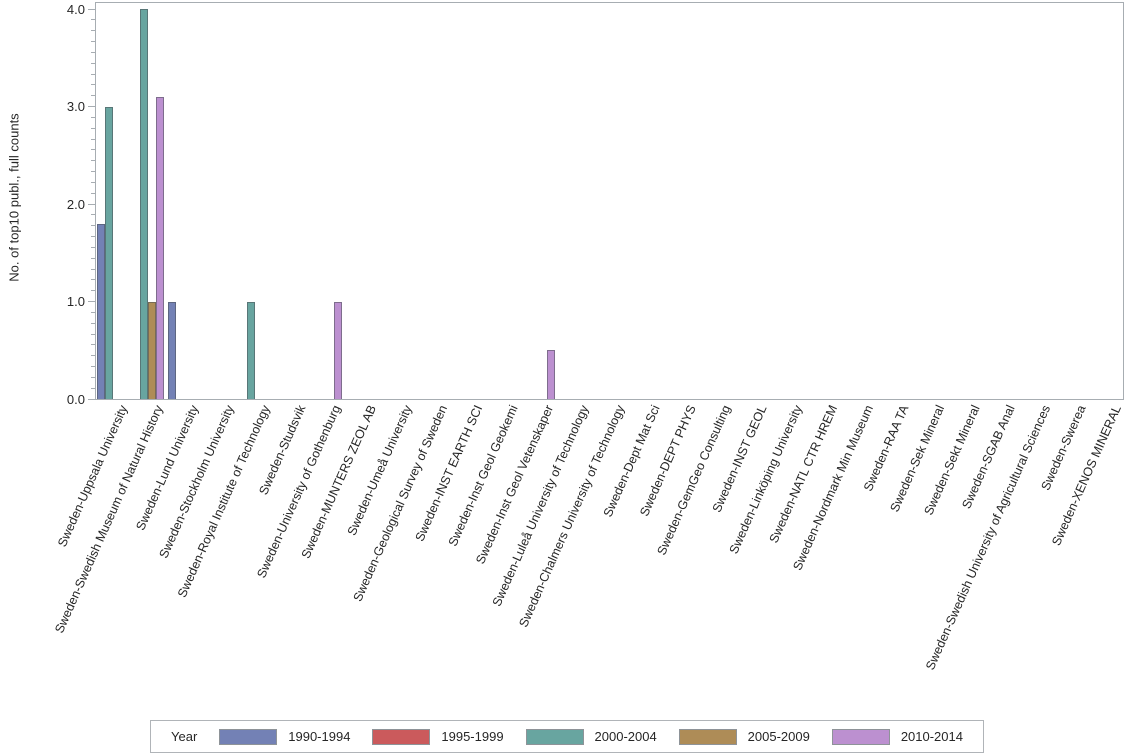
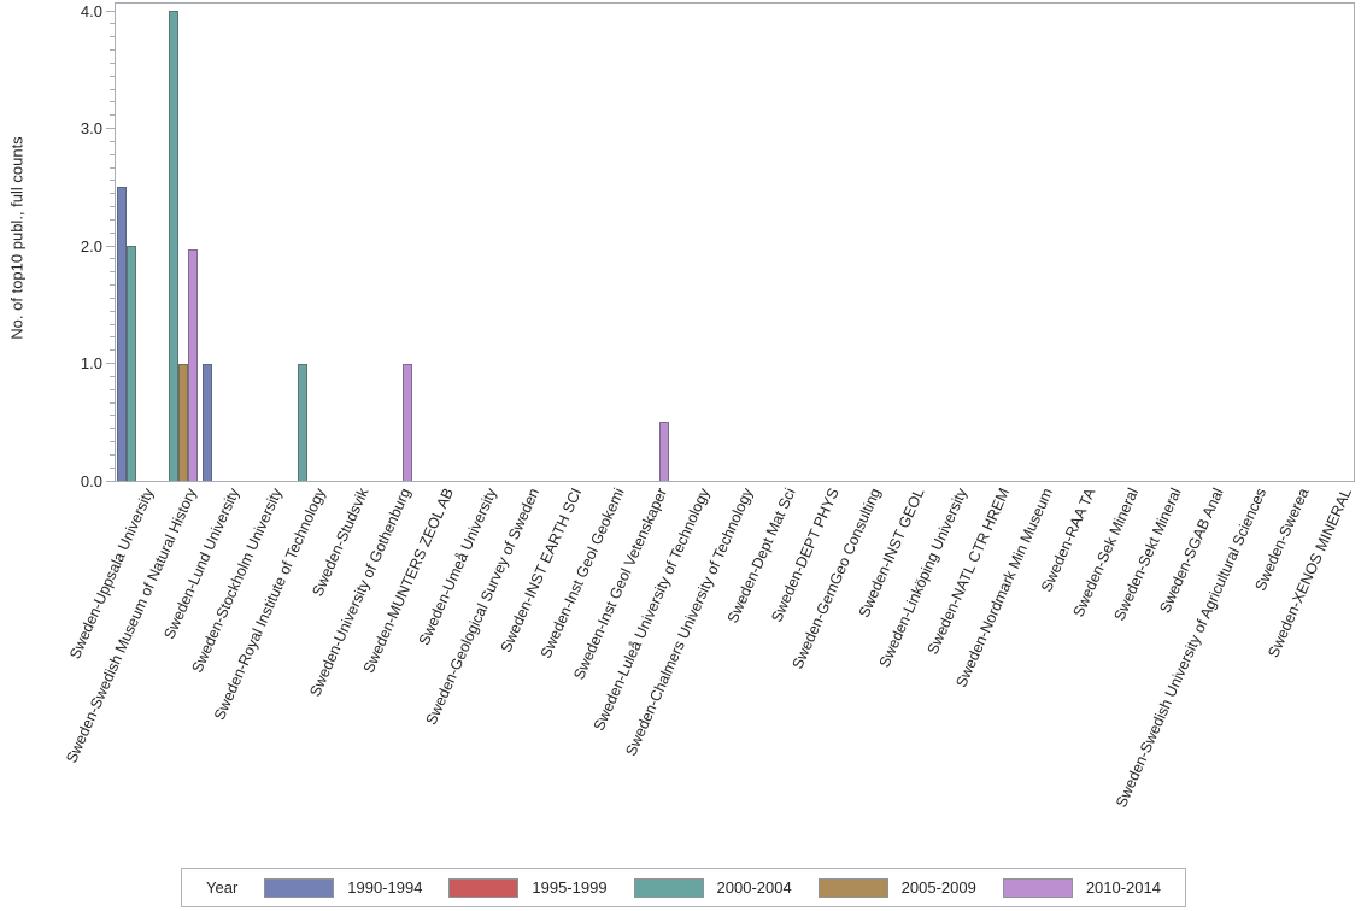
1990-1994/Sweden-Uppsala University: 1.8 -> 2.5
2000-2004/Sweden-Uppsala University: 3 -> 2
2010-2014/Sweden-Swedish Museum of Natural History: 3.1 -> 2.0
